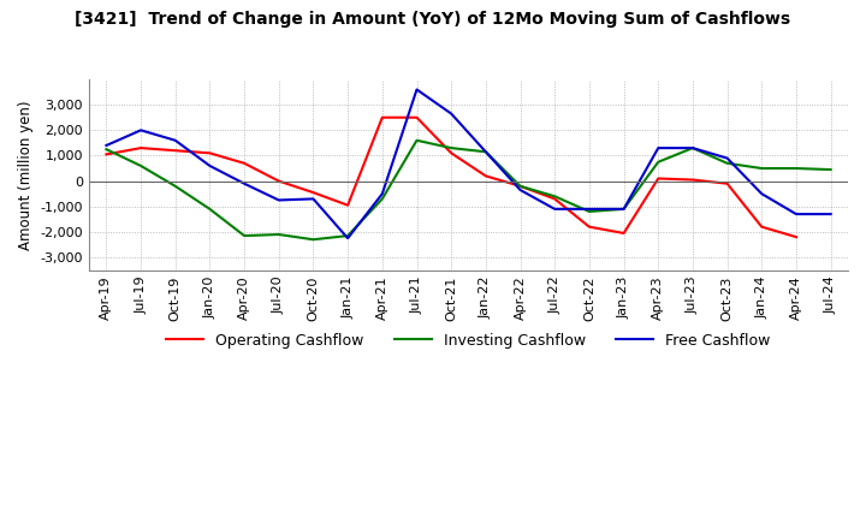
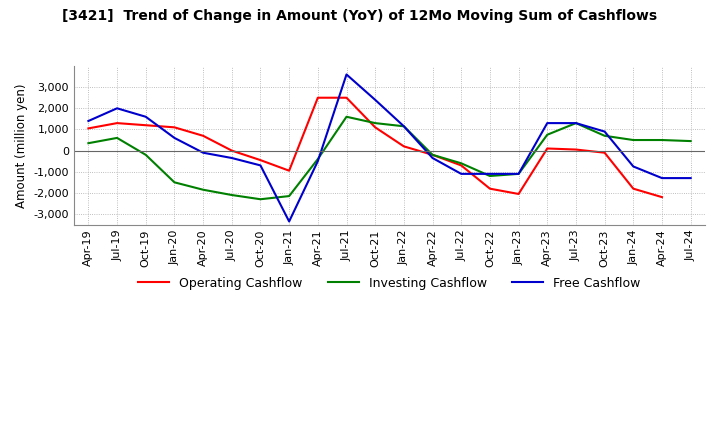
Investing Cashflow/Apr-19: 1,250 -> 350
Investing Cashflow/Jan-20: -1,100 -> -1,500
Investing Cashflow/Apr-20: -2,150 -> -1,850
Free Cashflow/Jul-20: -750 -> -350
Free Cashflow/Jan-21: -2,250 -> -3,350
Investing Cashflow/Apr-21: -700 -> -400
Free Cashflow/Oct-21: 2,650 -> 2,400
Free Cashflow/Jan-24: -500 -> -750
